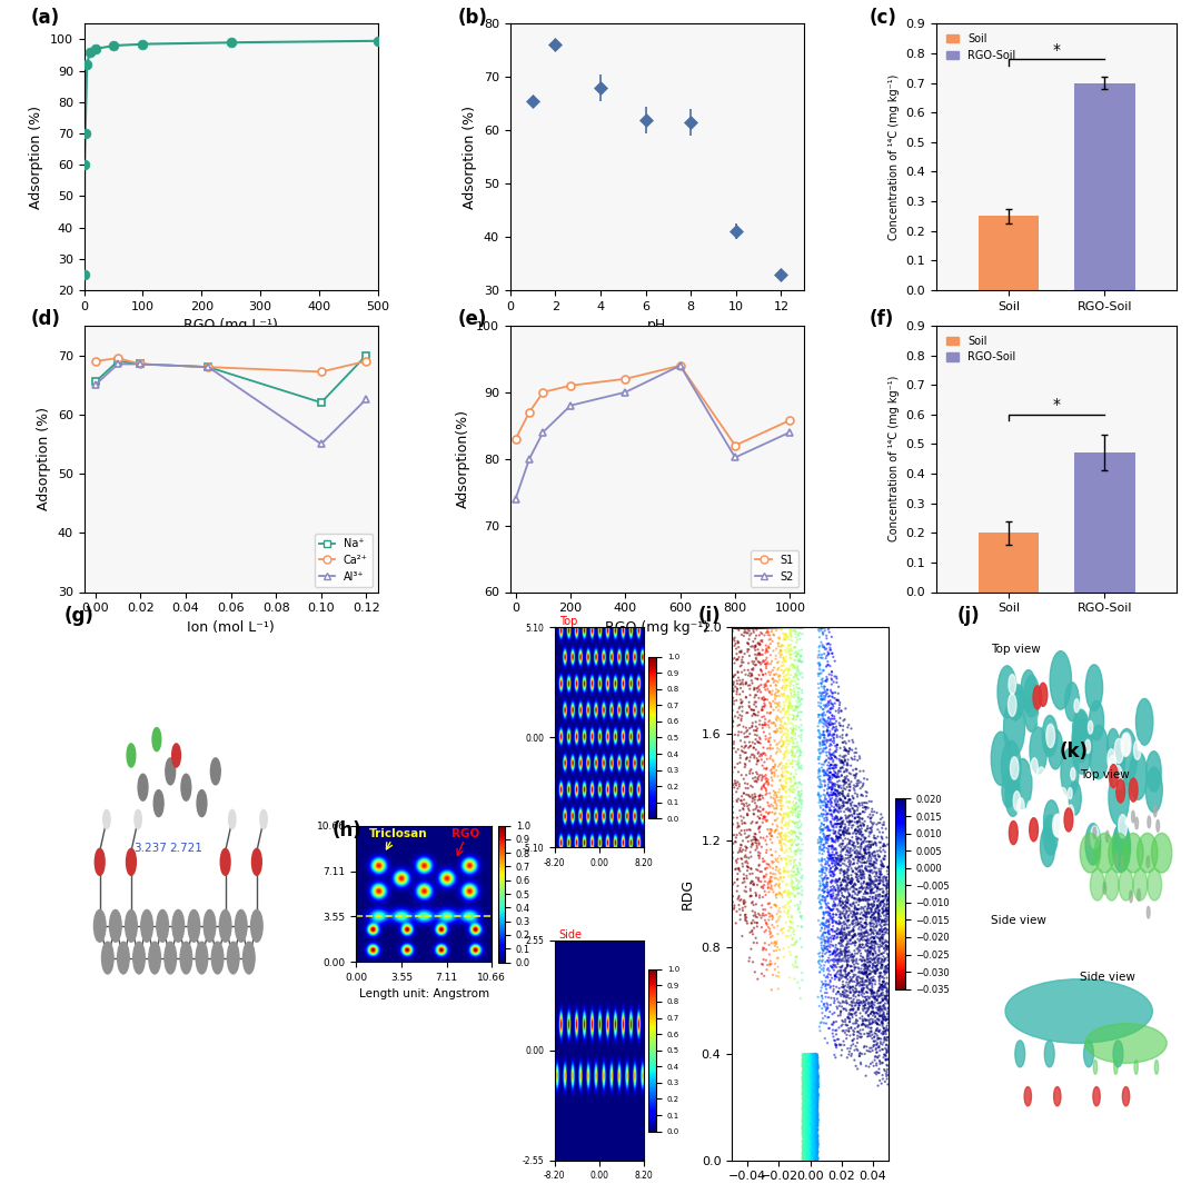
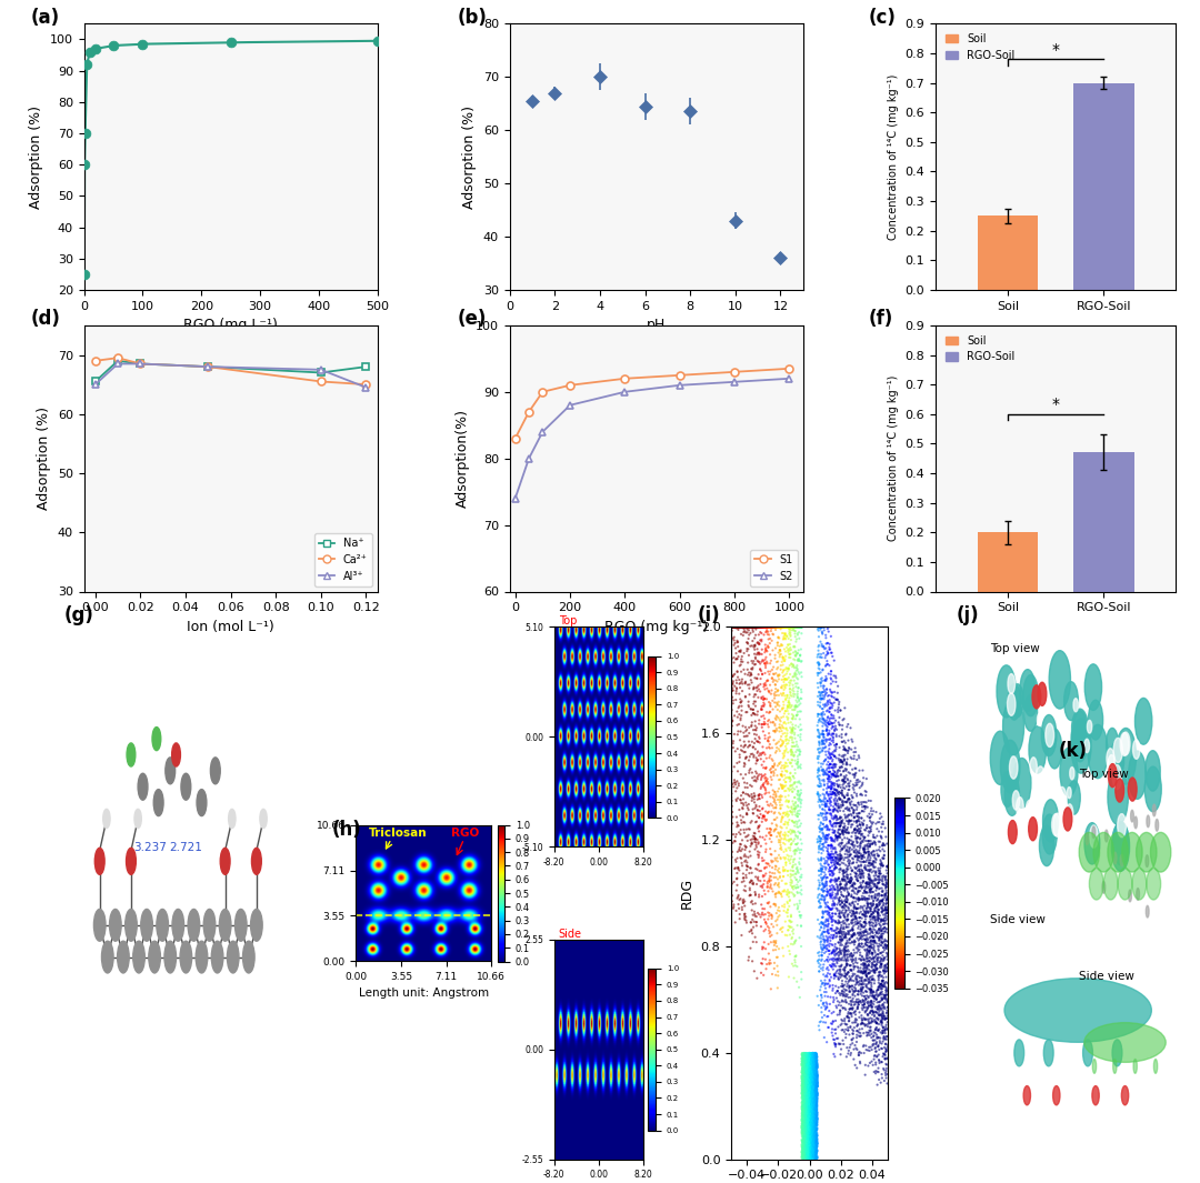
2: 76.0 -> 67.0
4: 68.0 -> 70.0
6: 62.0 -> 64.5
8: 61.5 -> 63.5
10: 41.0 -> 43.0
12: 33.0 -> 36.0
Na⁺/0.10: 62.0 -> 67.0
Ca²⁺/0.10: 67.2 -> 65.5
Al³⁺/0.10: 55.0 -> 67.5
Na⁺/0.12: 70.0 -> 68.0
Ca²⁺/0.12: 69.0 -> 65.0
Al³⁺/0.12: 62.6 -> 64.5
S1/600: 94.0 -> 92.5
S2/600: 94.0 -> 91.0
S1/800: 82.0 -> 93.0
S2/800: 80.2 -> 91.5
S1/1000: 85.8 -> 93.5
S2/1000: 84.0 -> 92.0
